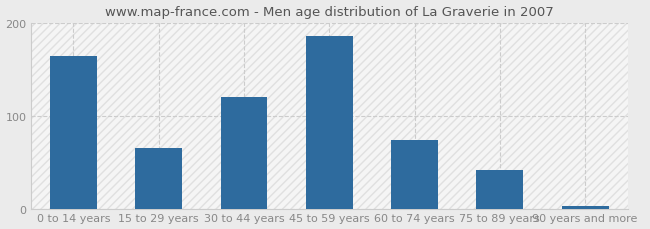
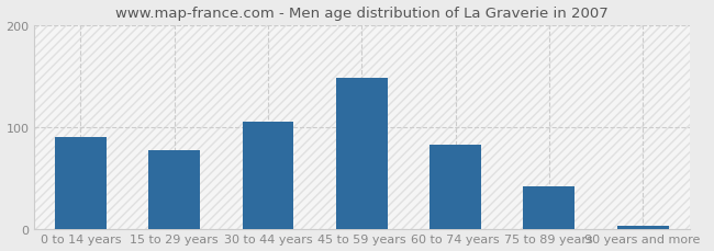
0 to 14 years: 164 -> 90
15 to 29 years: 66 -> 78
30 to 44 years: 120 -> 105
45 to 59 years: 186 -> 148
60 to 74 years: 74 -> 83
